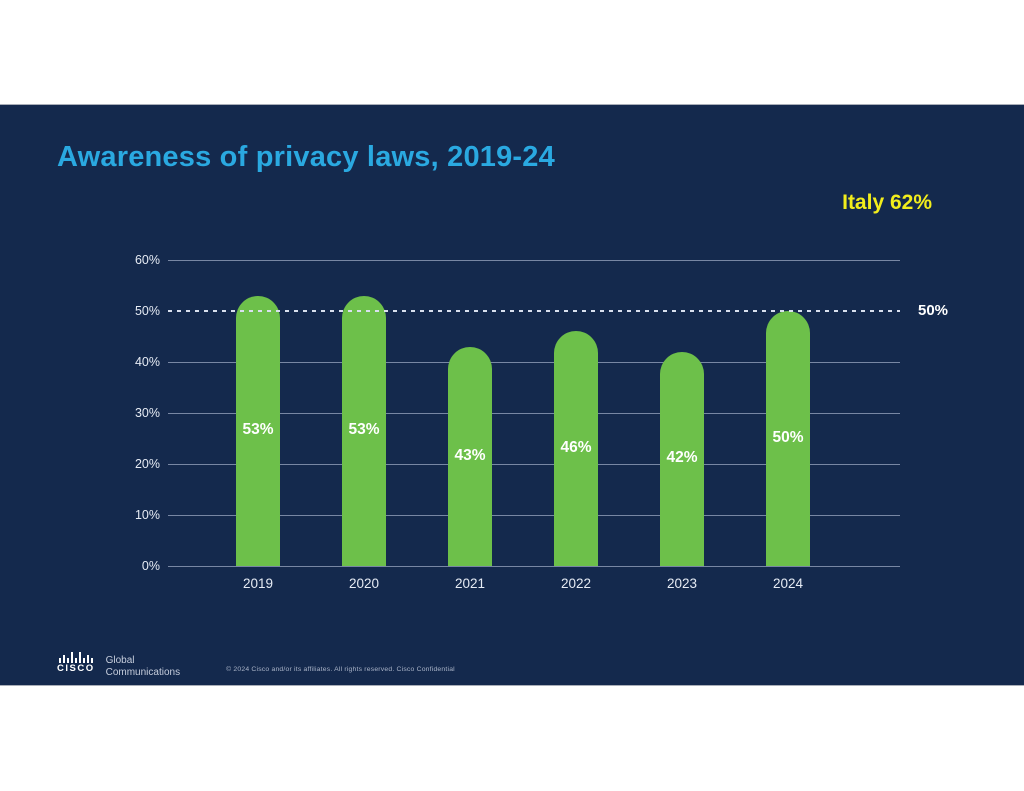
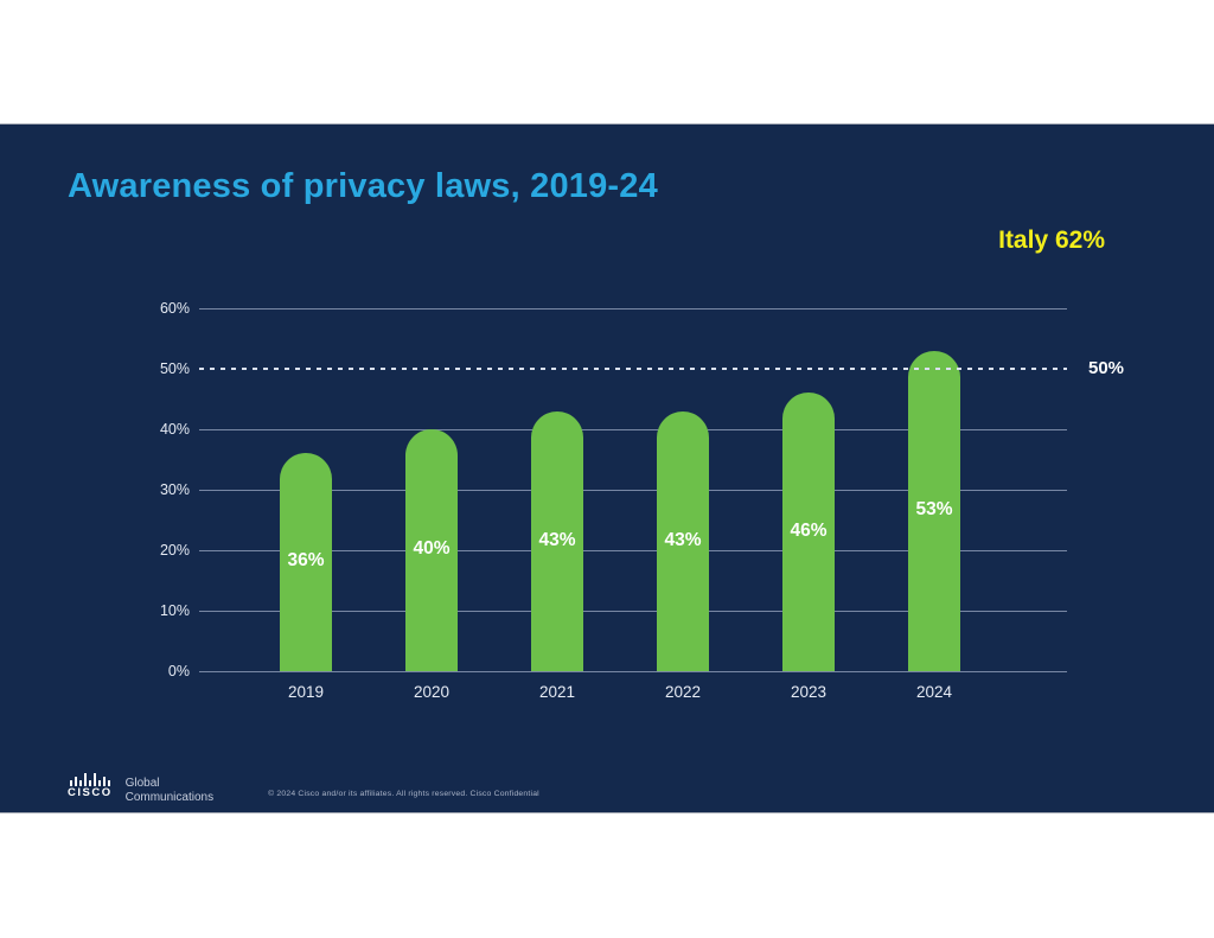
2019: 53% -> 36%
2020: 53% -> 40%
2022: 46% -> 43%
2023: 42% -> 46%
2024: 50% -> 53%
